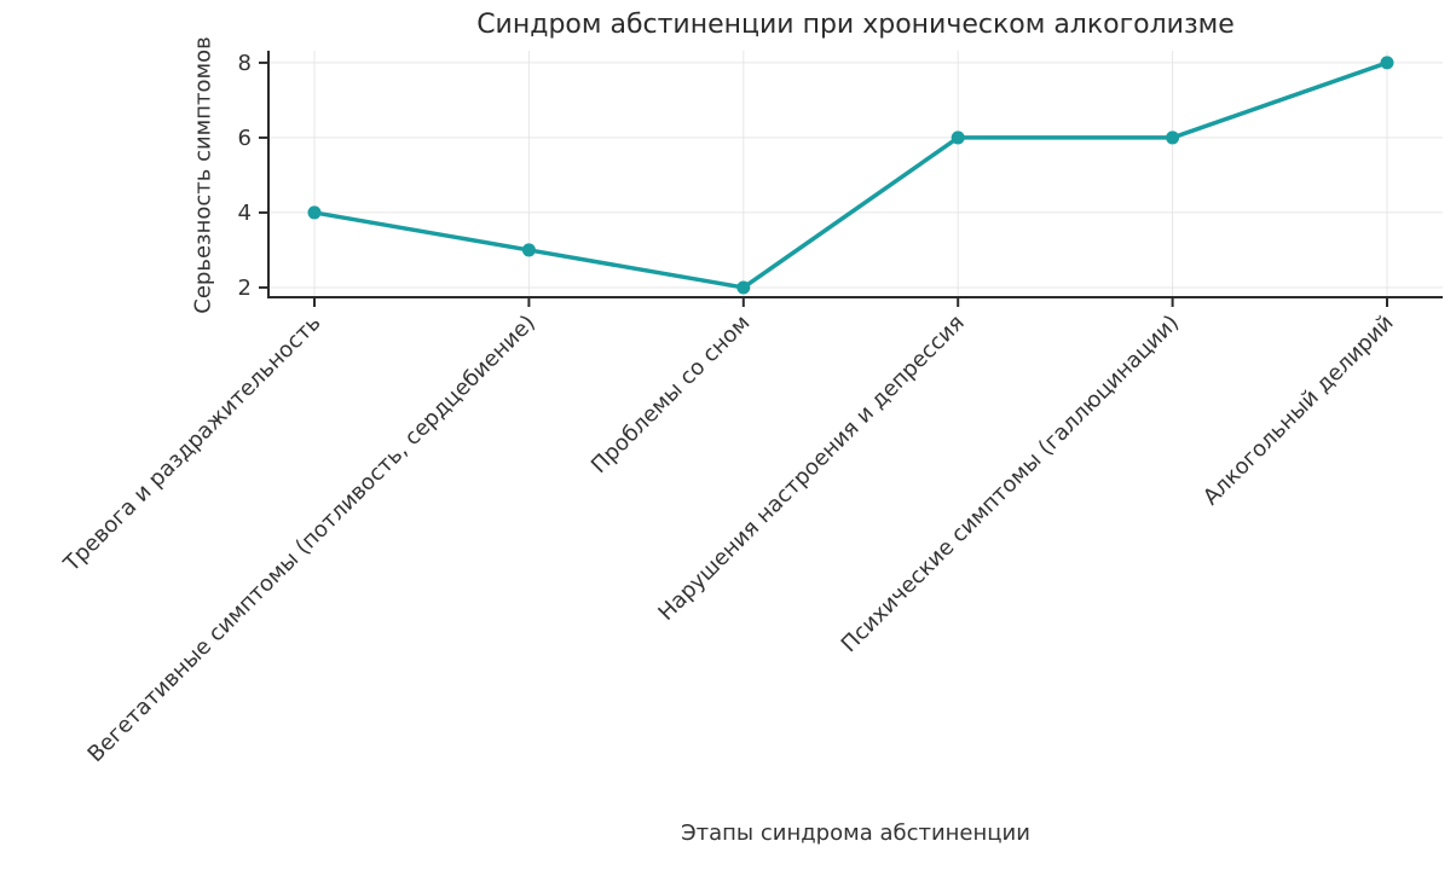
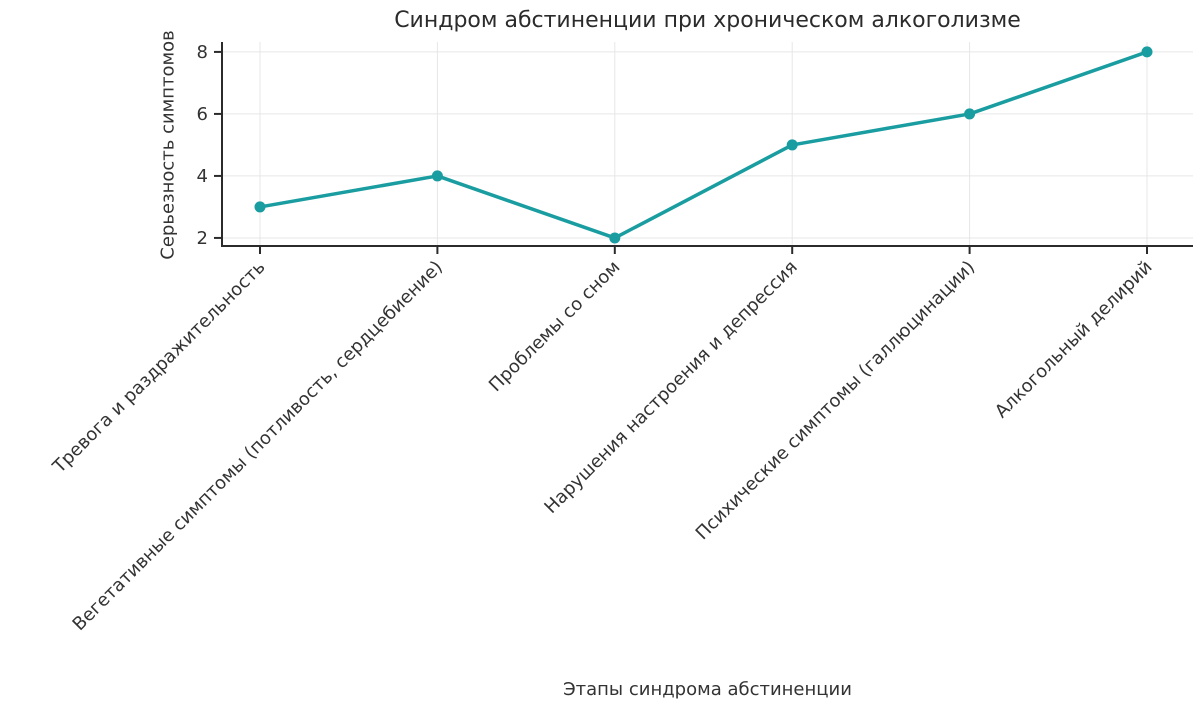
Тревога и раздражительность: 4 -> 3
Вегетативные симптомы (потливость, сердцебиение): 3 -> 4
Нарушения настроения и депрессия: 6 -> 5
